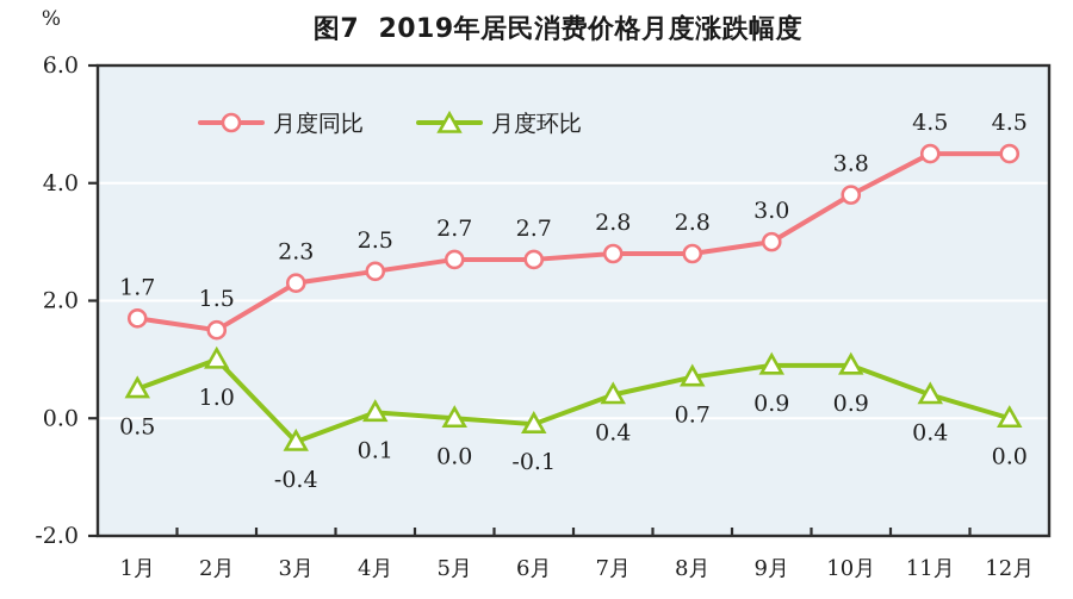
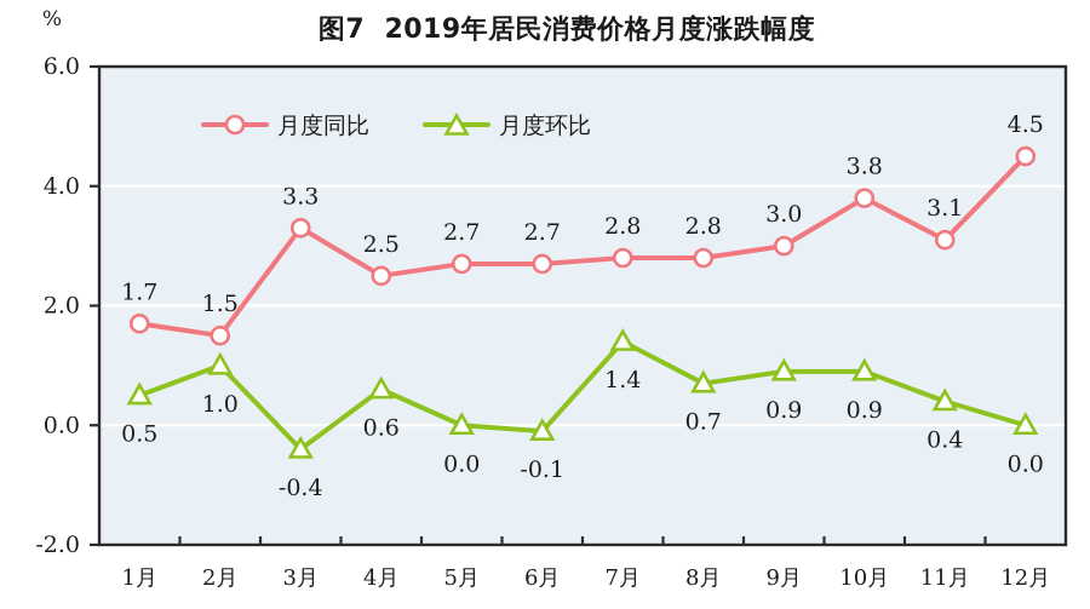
月度同比/3月: 2.3 -> 3.3
月度环比/4月: 0.1 -> 0.6
月度环比/7月: 0.4 -> 1.4
月度同比/11月: 4.5 -> 3.1
